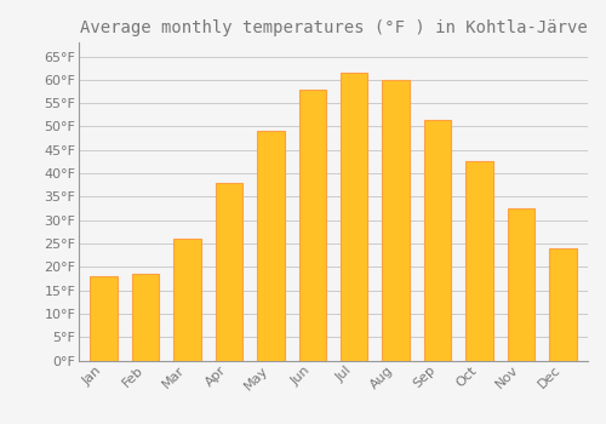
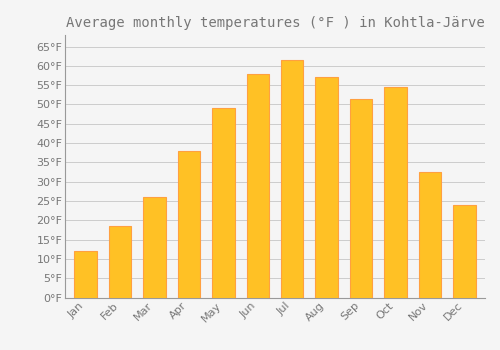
Jan: 18.0°F -> 12.0°F
Aug: 60.0°F -> 57.0°F
Oct: 42.5°F -> 54.5°F
